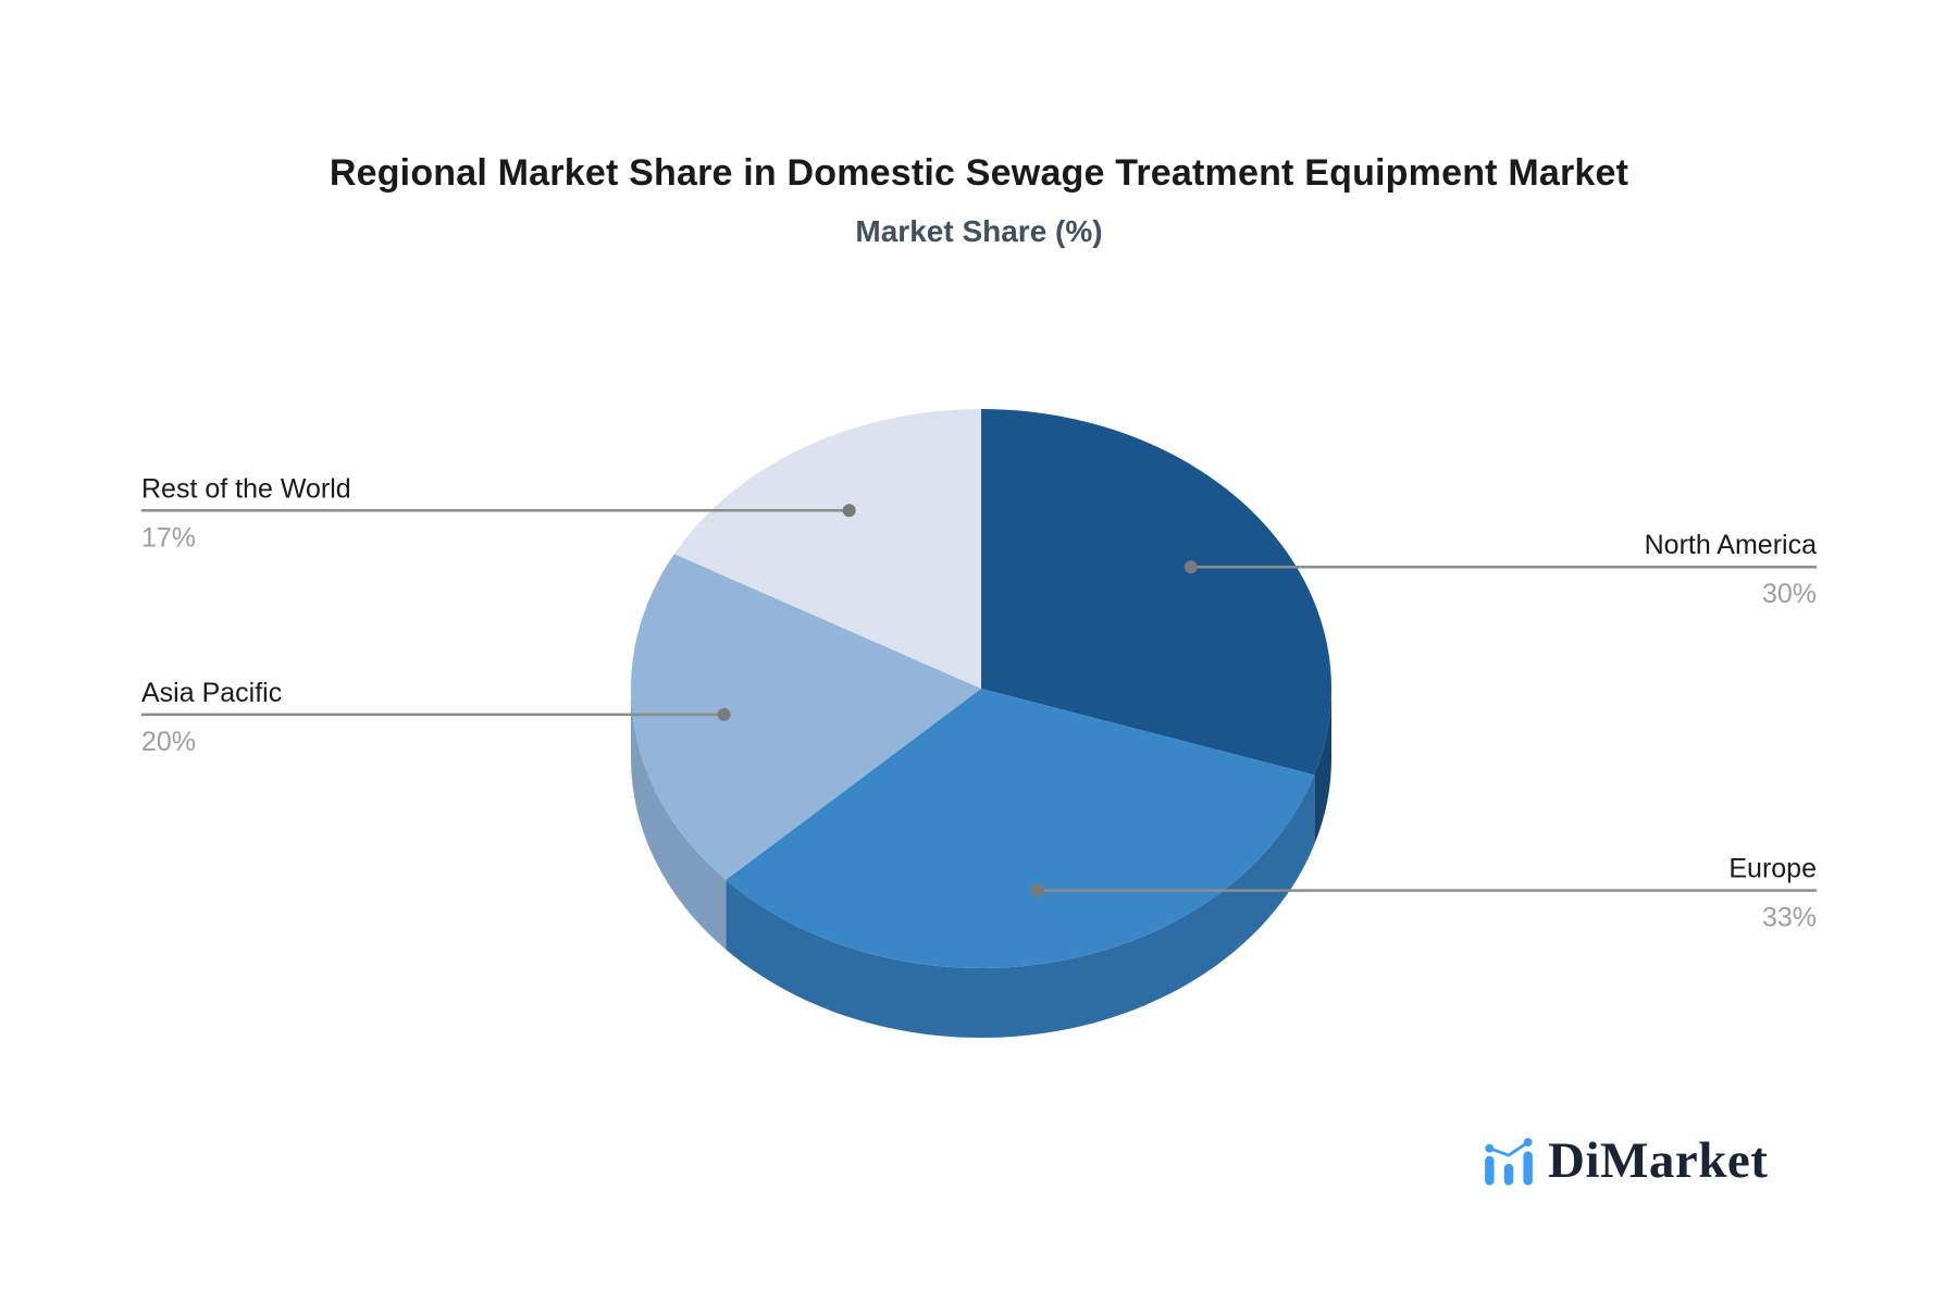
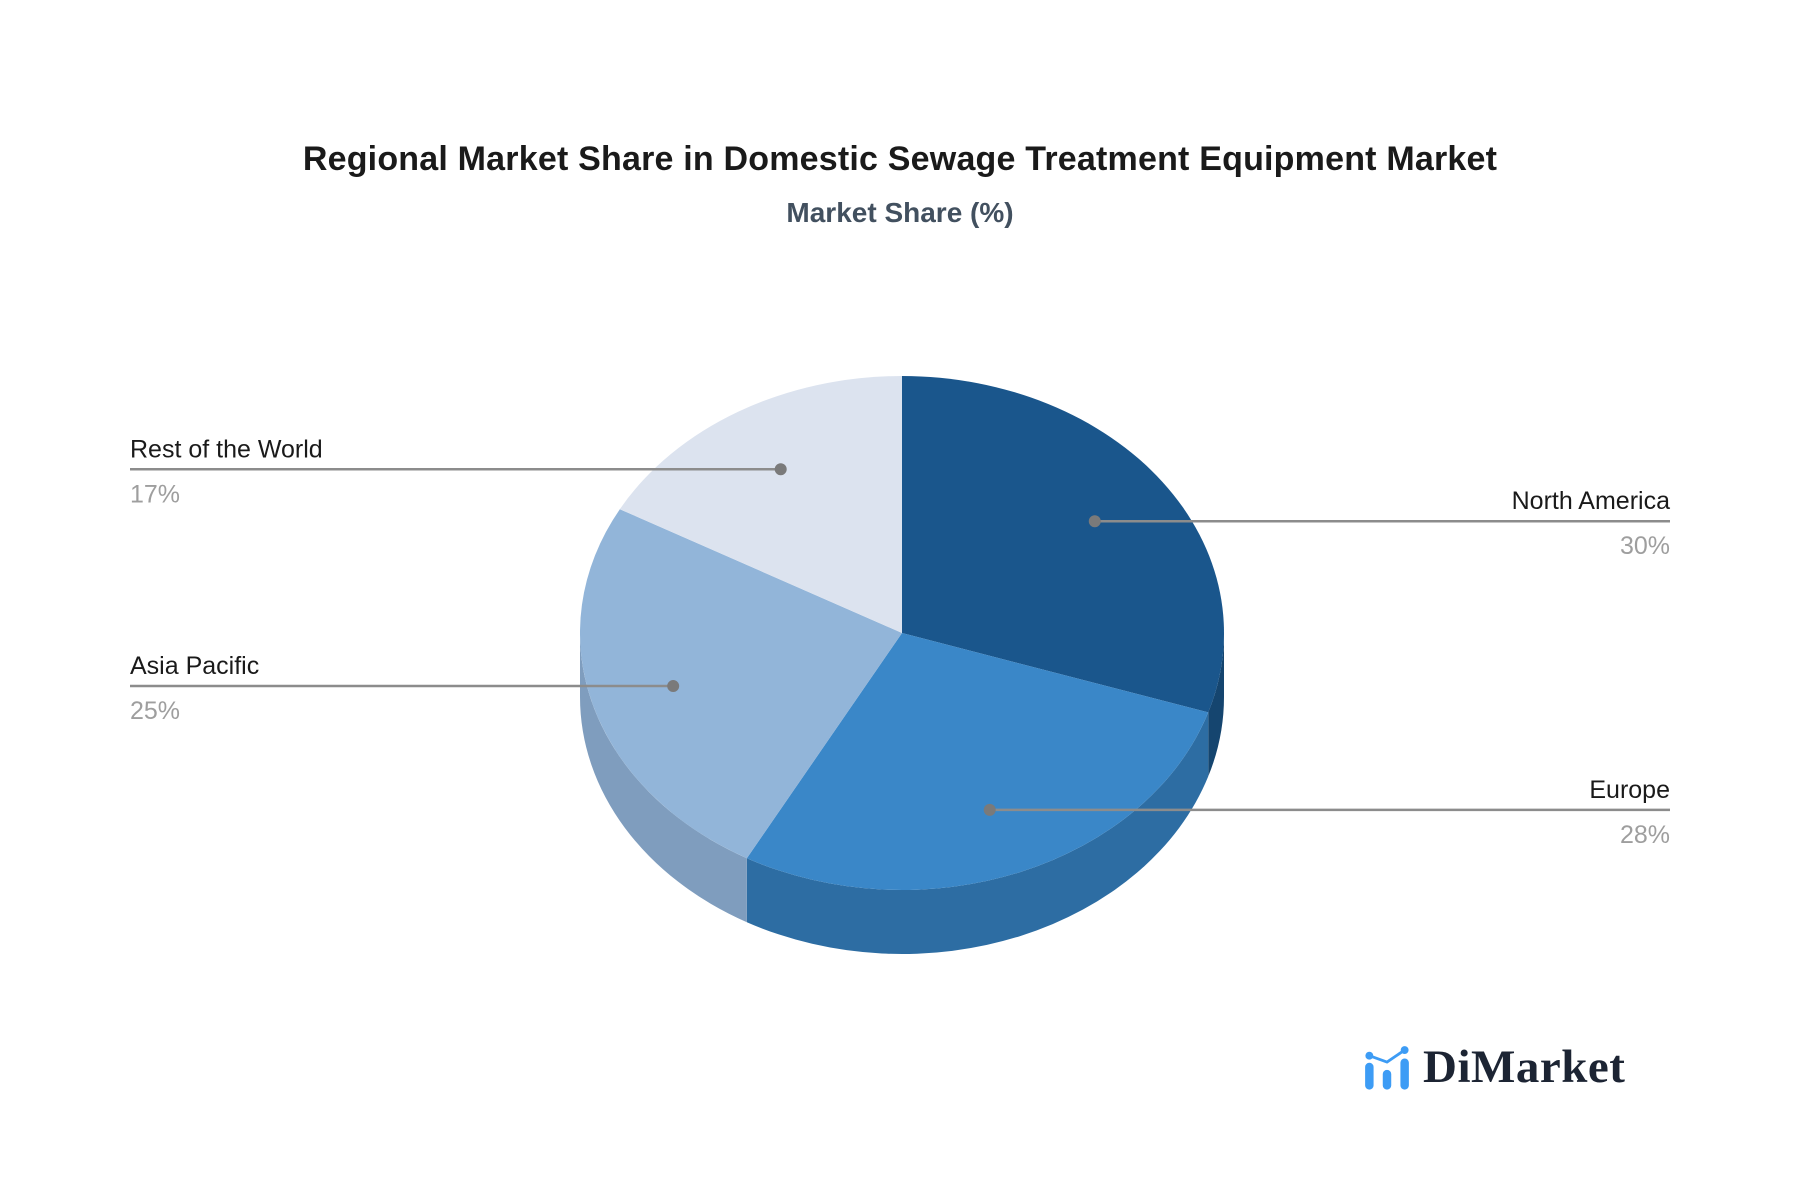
Europe: 33% -> 28%
Asia Pacific: 20% -> 25%
